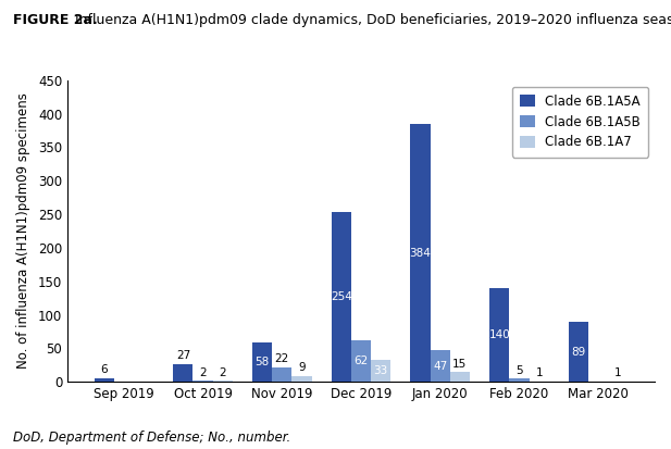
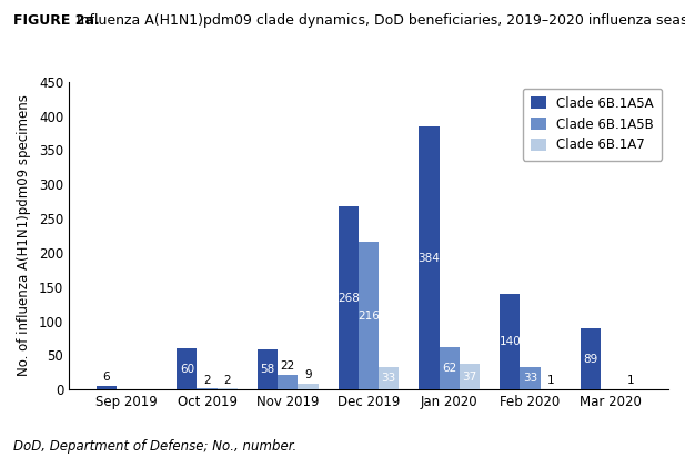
Clade 6B.1A5A/Oct 2019: 27 -> 60
Clade 6B.1A5A/Dec 2019: 254 -> 268
Clade 6B.1A5B/Dec 2019: 62 -> 216
Clade 6B.1A5B/Jan 2020: 47 -> 62
Clade 6B.1A7/Jan 2020: 15 -> 37
Clade 6B.1A5B/Feb 2020: 5 -> 33
